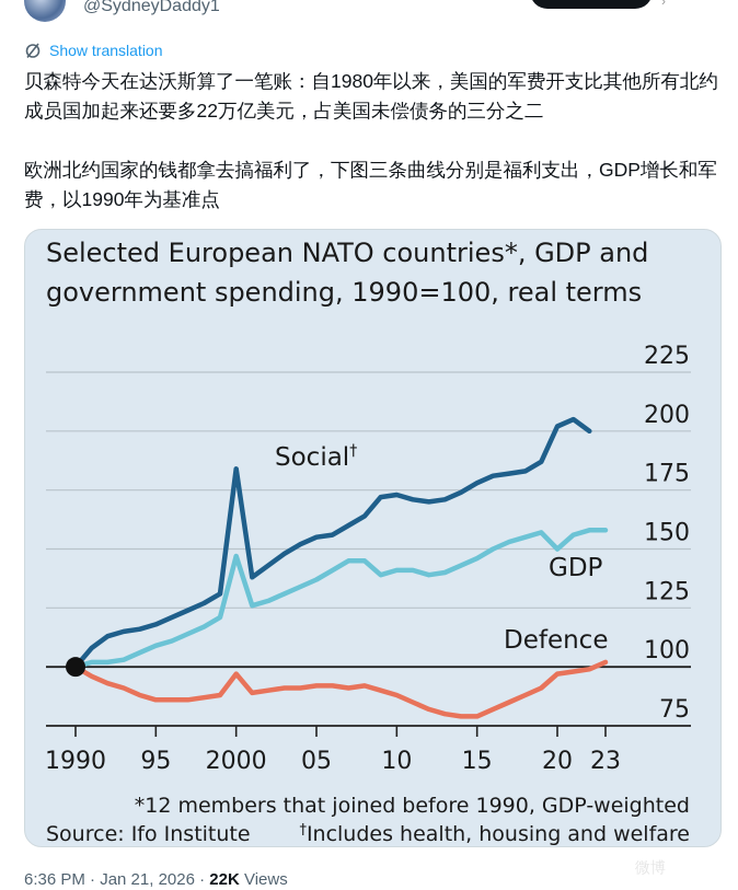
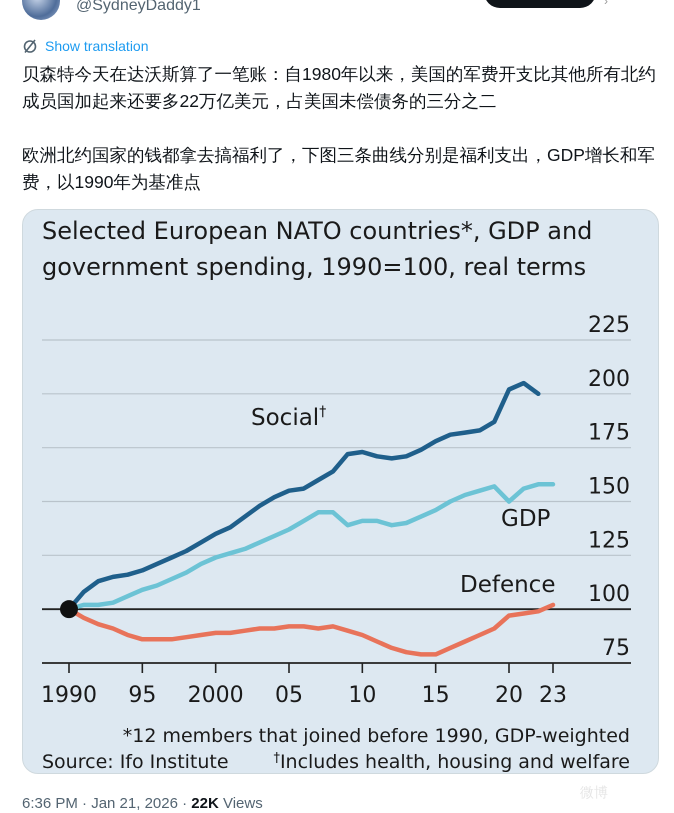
Social†/2000: 184 -> 135
GDP/2000: 147 -> 124
Defence/2000: 97 -> 89
